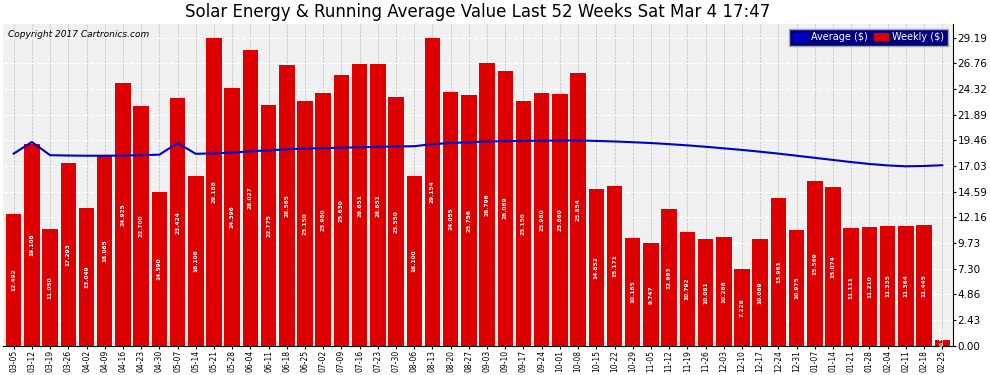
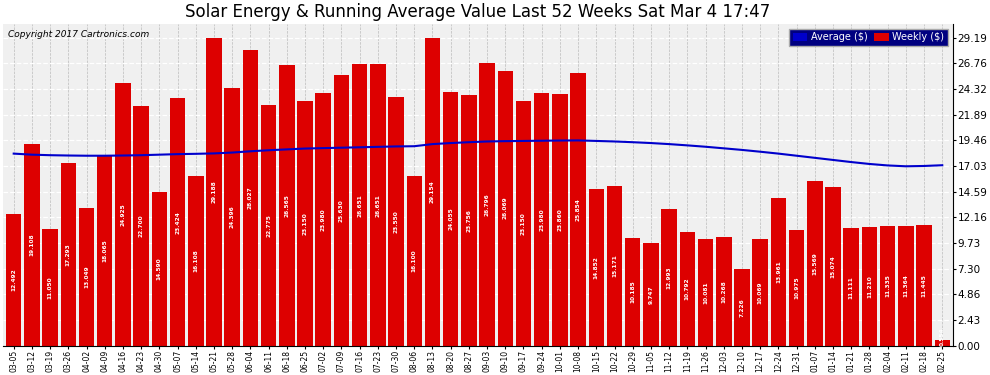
Average ($)/03-12: 19.3 -> 18.1
Average ($)/05-07: 19.2 -> 18.1
